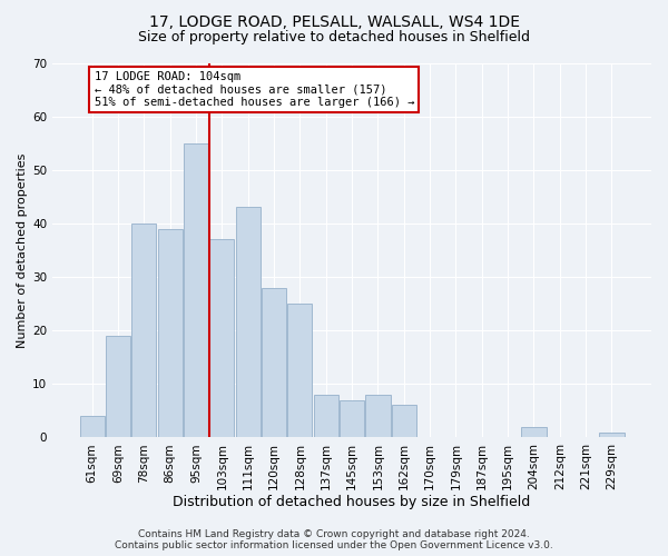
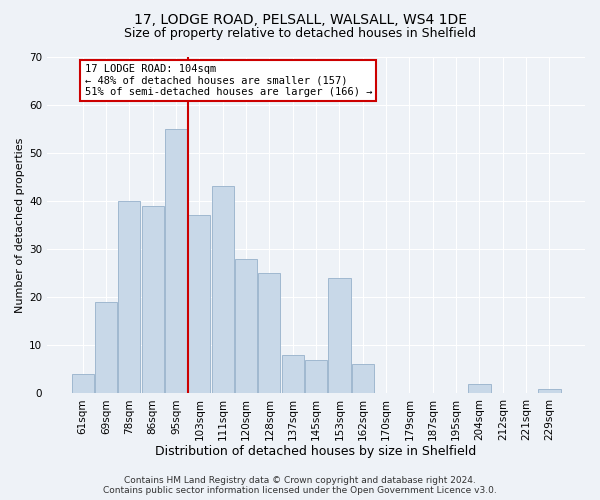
153sqm: 8 -> 24
